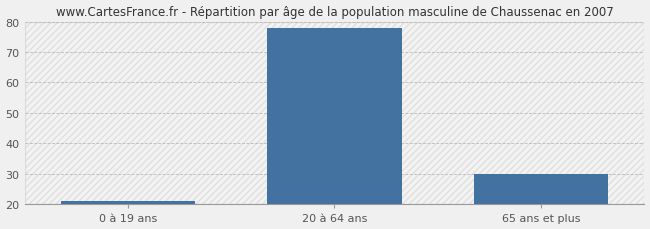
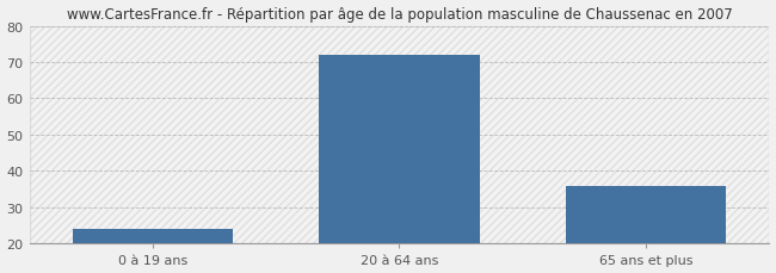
0 à 19 ans: 21 -> 24
20 à 64 ans: 78 -> 72
65 ans et plus: 30 -> 36
